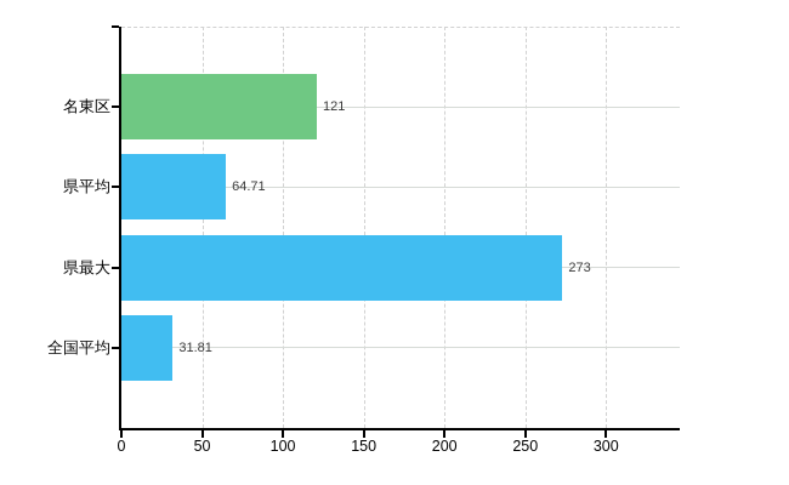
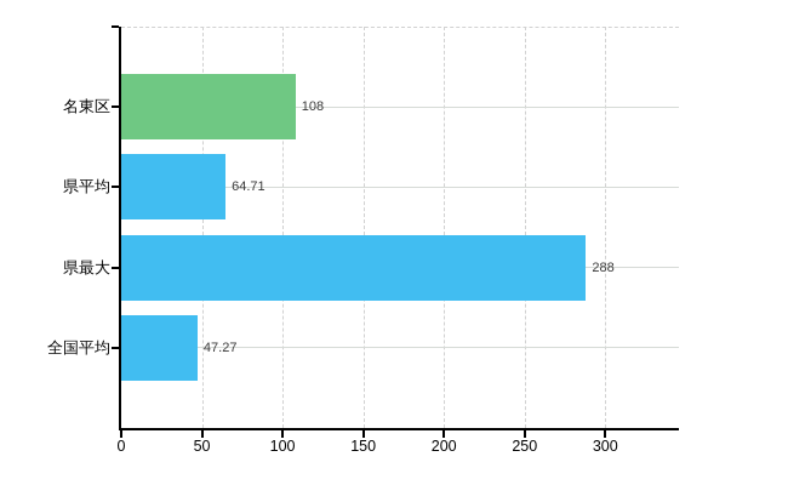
名東区: 121 -> 108
県最大: 273 -> 288
全国平均: 31.81 -> 47.27
